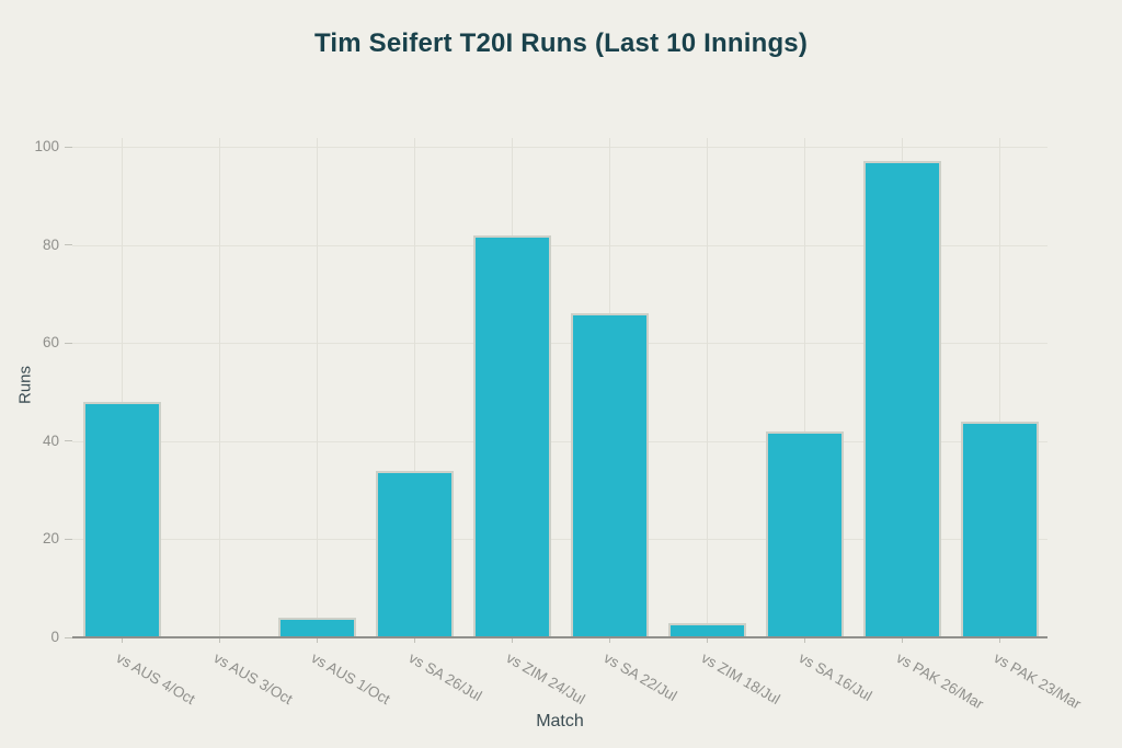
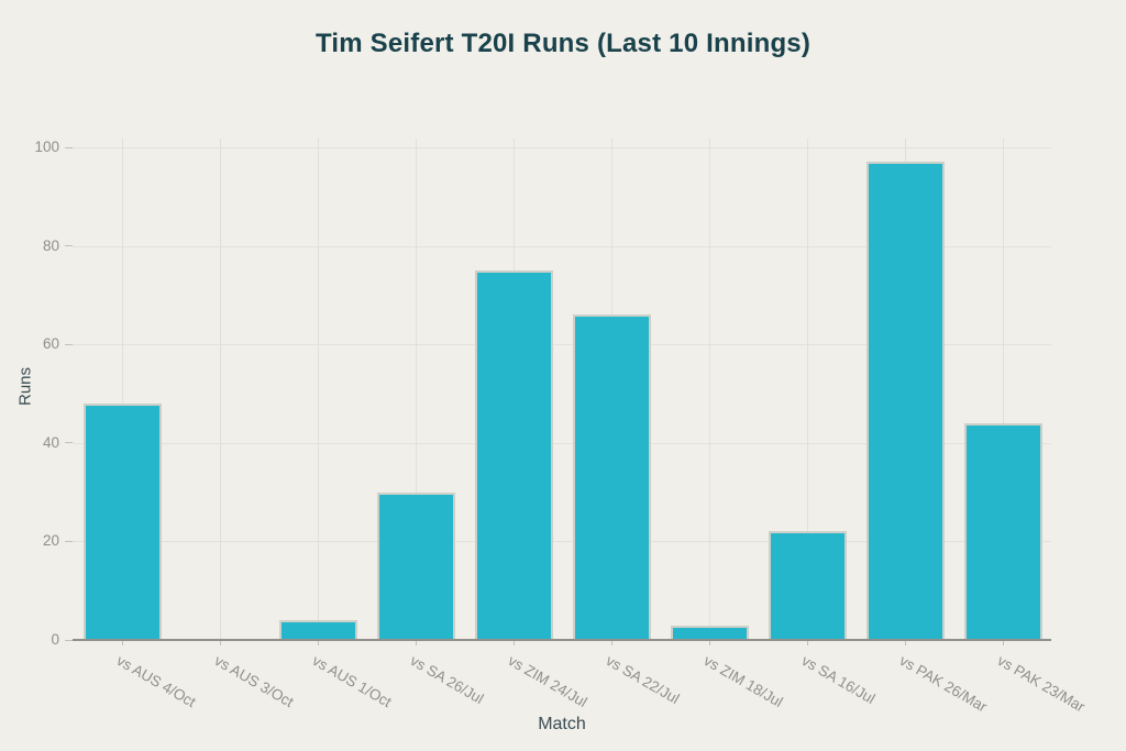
vs SA 26/Jul: 34 -> 30
vs ZIM 24/Jul: 82 -> 75
vs SA 16/Jul: 42 -> 22
